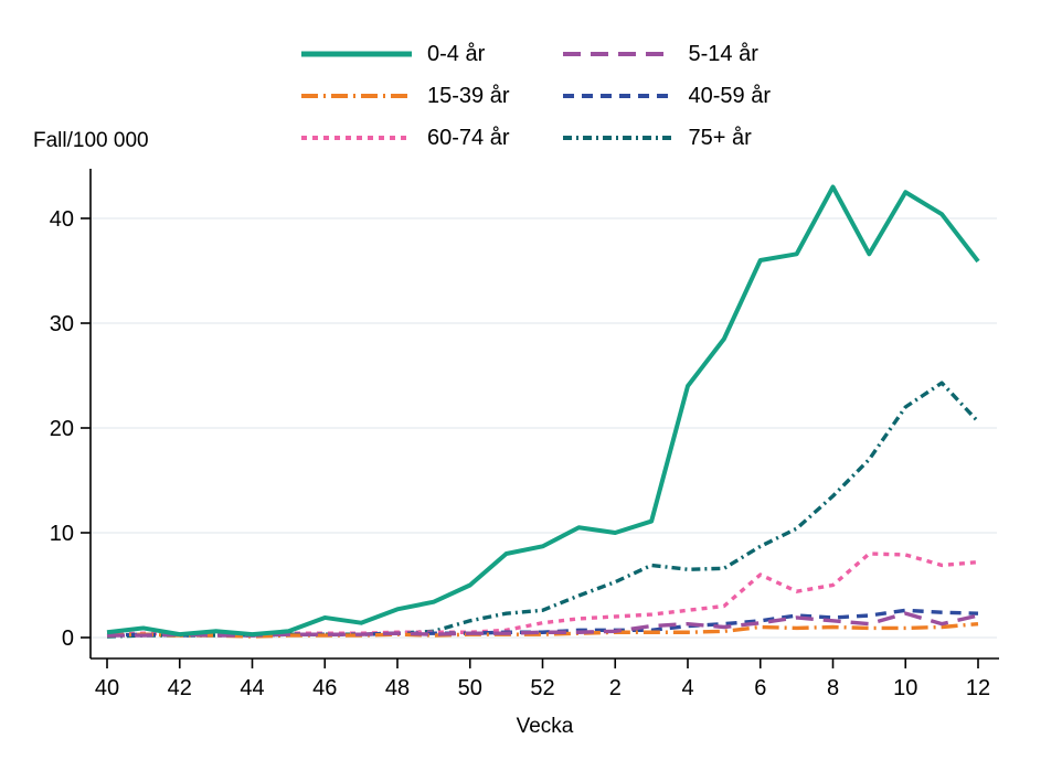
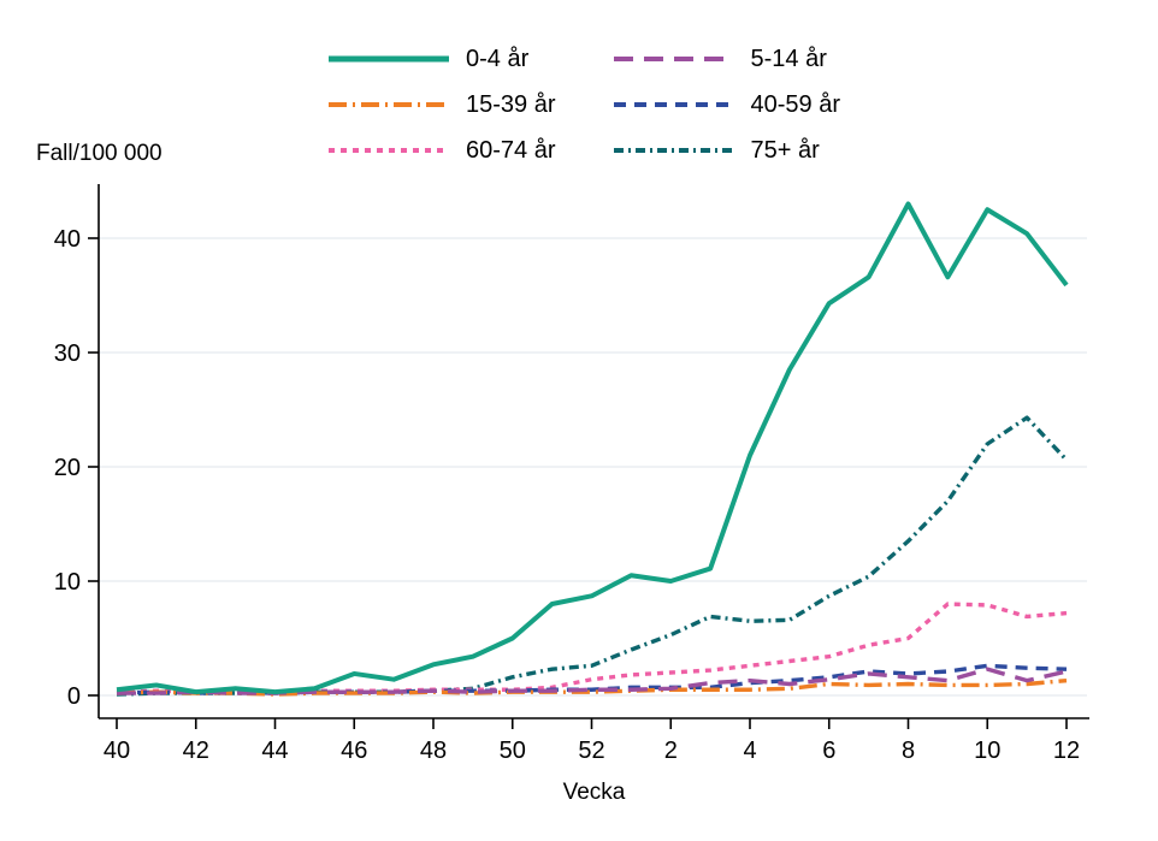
0-4 år/4: 24 -> 21
0-4 år/6: 36 -> 34
60-74 år/6: 6 -> 3
